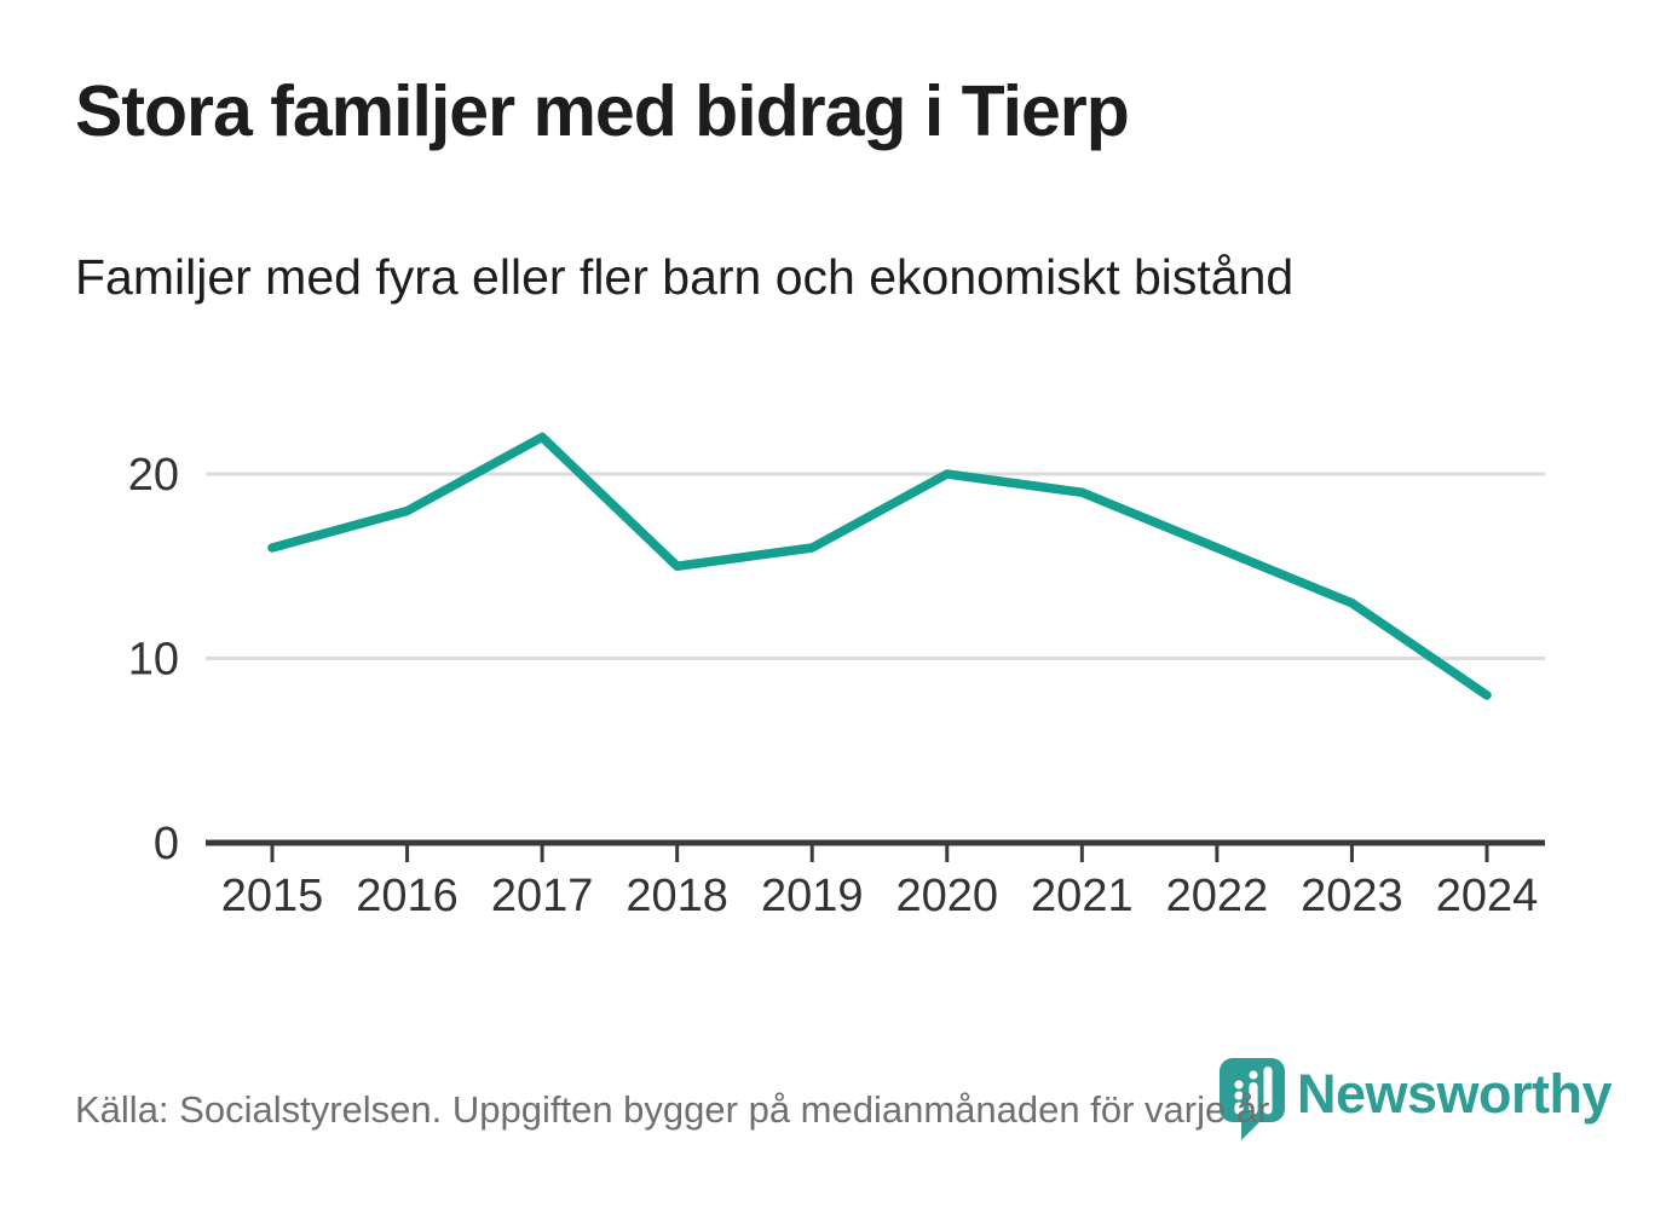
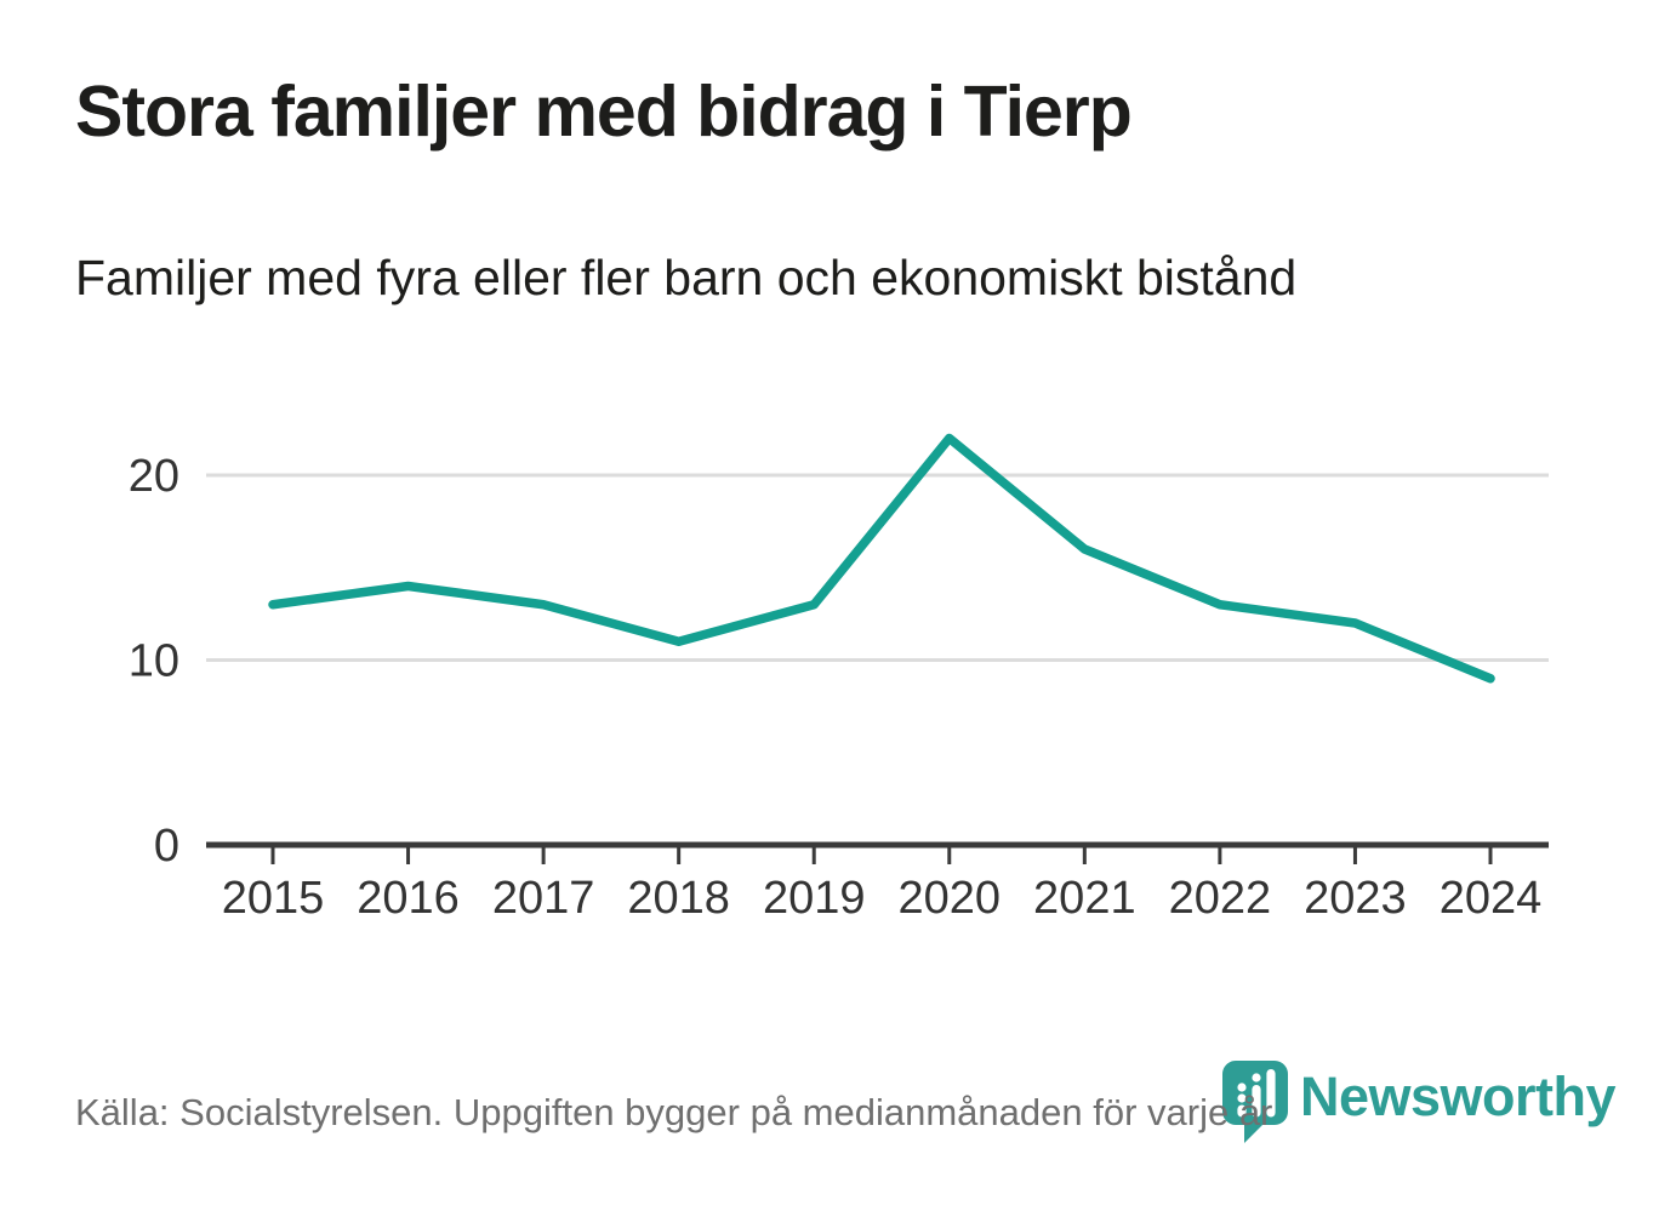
2015: 16 -> 13
2016: 18 -> 14
2017: 22 -> 13
2018: 15 -> 11
2019: 16 -> 13
2020: 20 -> 22
2021: 19 -> 16
2022: 16 -> 13
2023: 13 -> 12
2024: 8 -> 9
